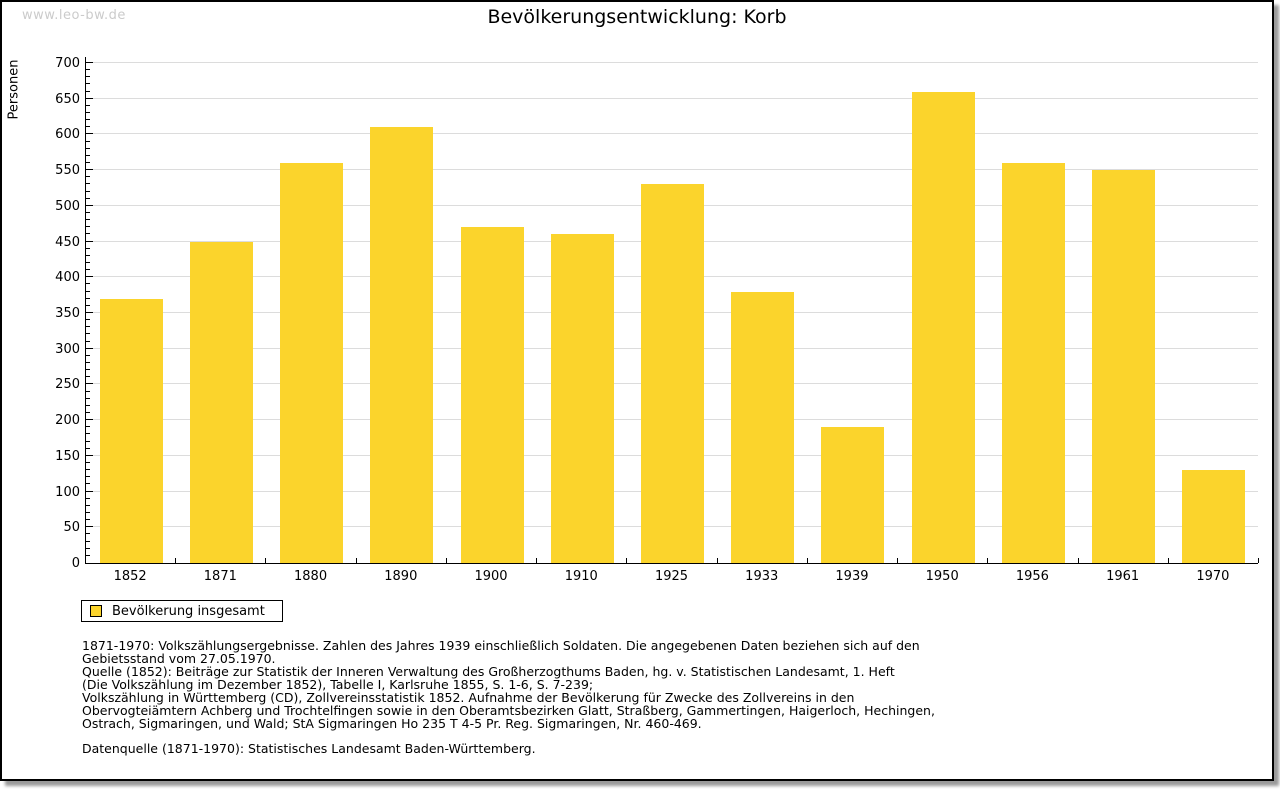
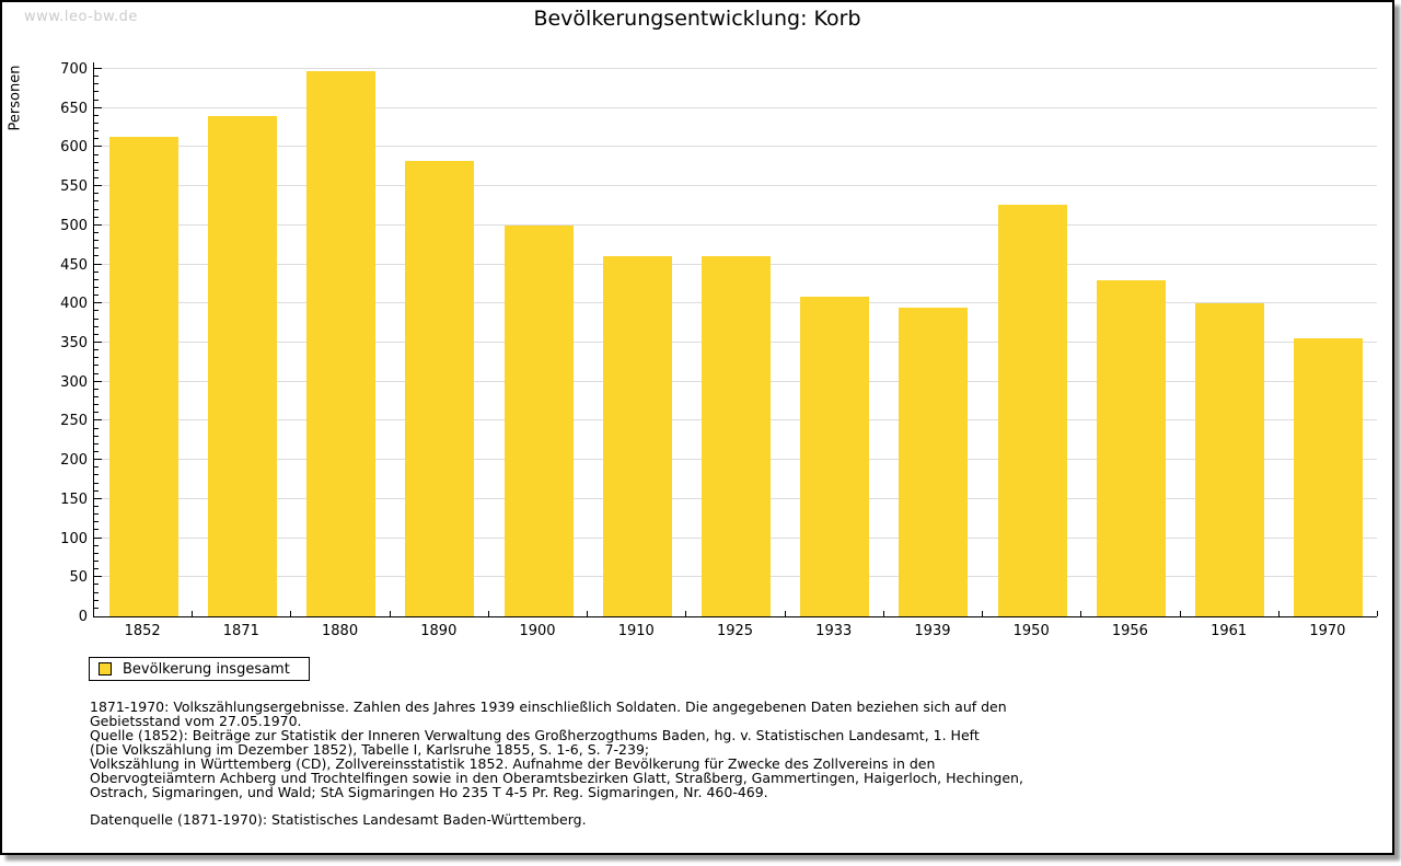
1852: 370 -> 610
1871: 450 -> 640
1880: 560 -> 700
1890: 610 -> 580
1900: 470 -> 500
1925: 530 -> 460
1933: 380 -> 410
1939: 190 -> 400
1950: 660 -> 530
1956: 560 -> 430
1961: 550 -> 400
1970: 130 -> 360
